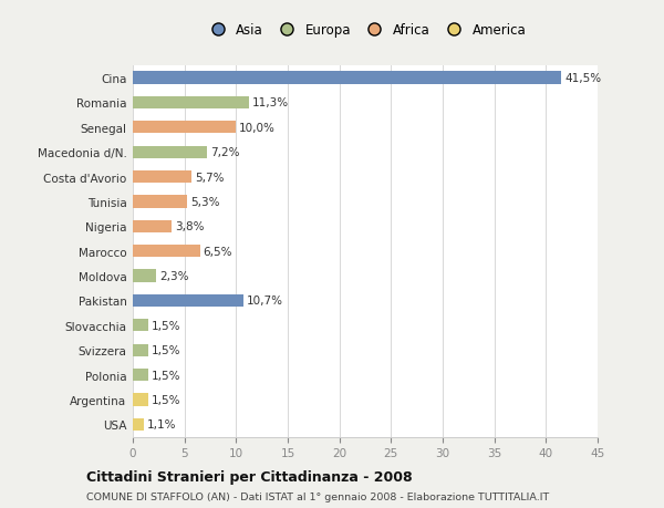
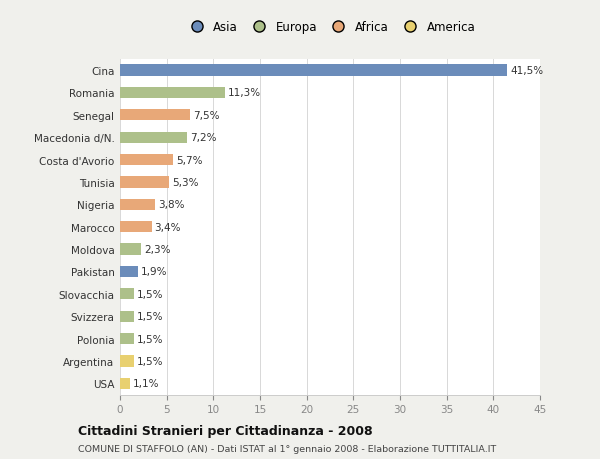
Senegal: 10,0% -> 7,5%
Marocco: 6,5% -> 3,4%
Pakistan: 10,7% -> 1,9%
